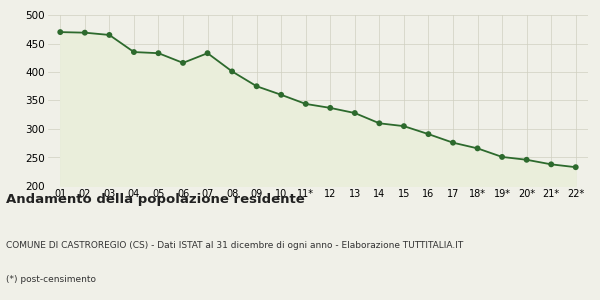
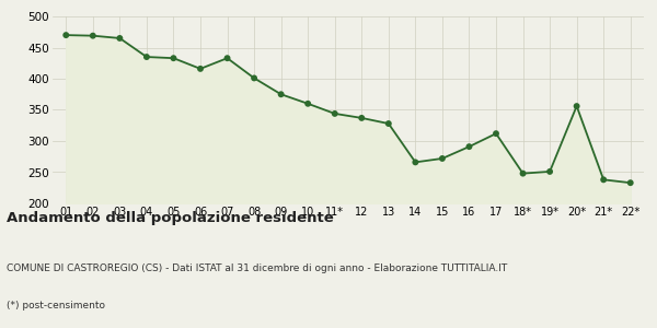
14: 310 -> 266
15: 305 -> 272
17: 276 -> 312
18*: 266 -> 248
20*: 246 -> 356
